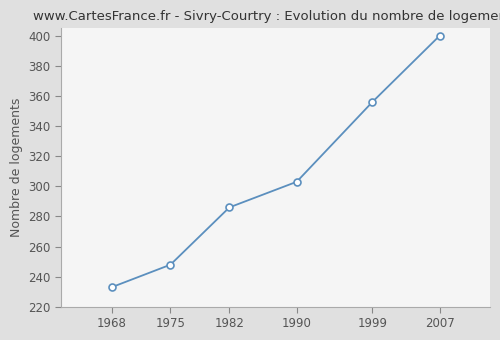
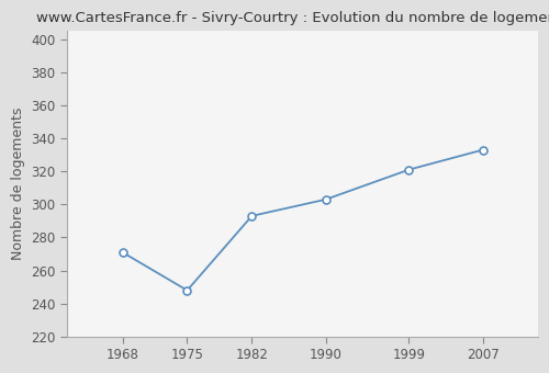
1968: 233 -> 271
1982: 286 -> 293
1999: 356 -> 321
2007: 400 -> 333
